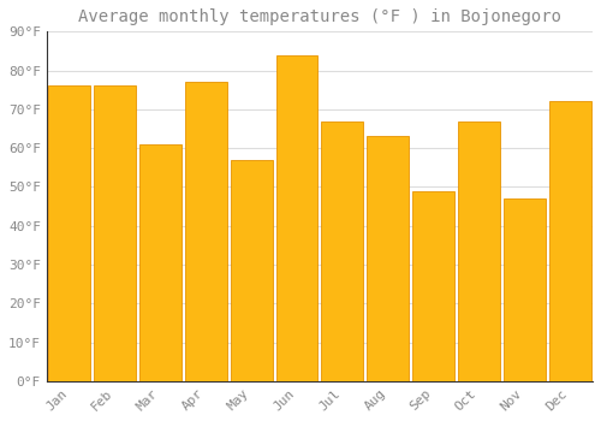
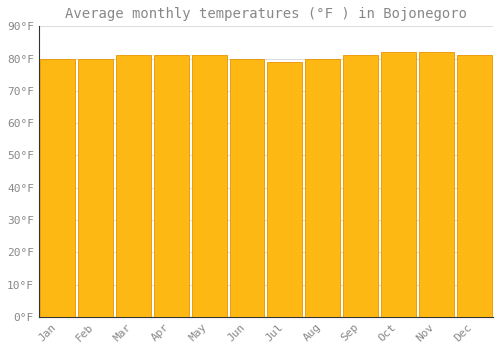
Jan: 76°F -> 80°F
Feb: 76°F -> 80°F
Mar: 61°F -> 81°F
Apr: 77°F -> 81°F
May: 57°F -> 81°F
Jun: 84°F -> 80°F
Jul: 67°F -> 79°F
Aug: 63°F -> 80°F
Sep: 49°F -> 81°F
Oct: 67°F -> 82°F
Nov: 47°F -> 82°F
Dec: 72°F -> 81°F
